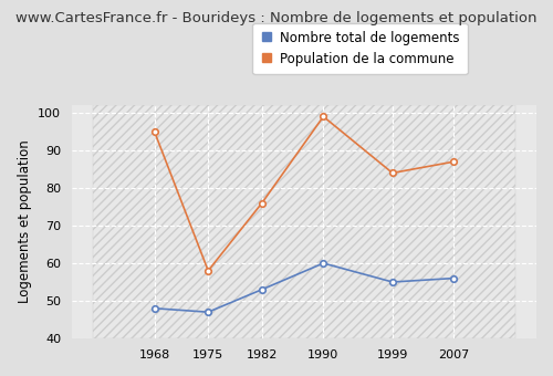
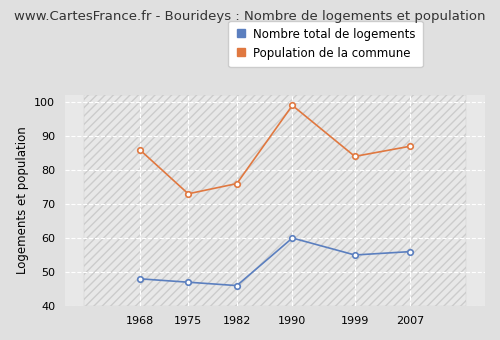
Population de la commune/1968: 95 -> 86
Population de la commune/1975: 58 -> 73
Nombre total de logements/1982: 53 -> 46
